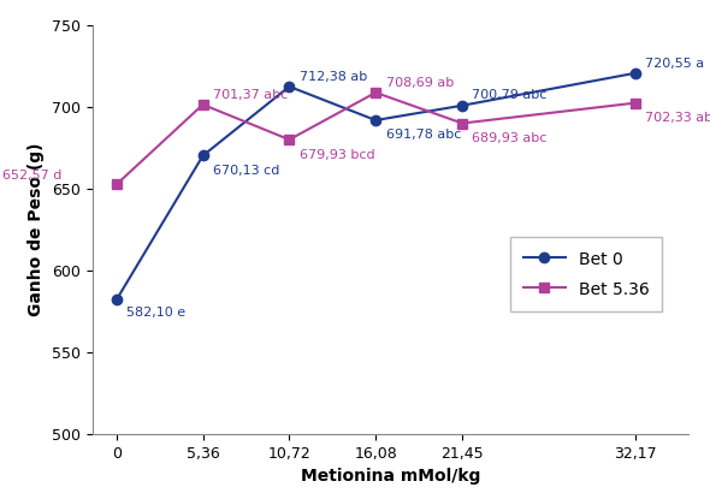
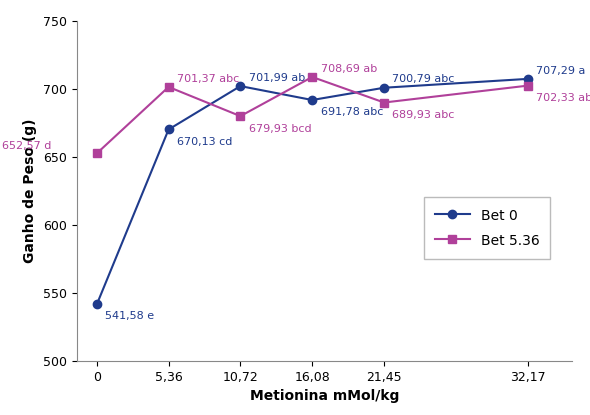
Bet 0/0: 582,10 -> 541,58
Bet 0/10,72: 712,38 -> 701,99
Bet 0/32,17: 720,55 -> 707,29
